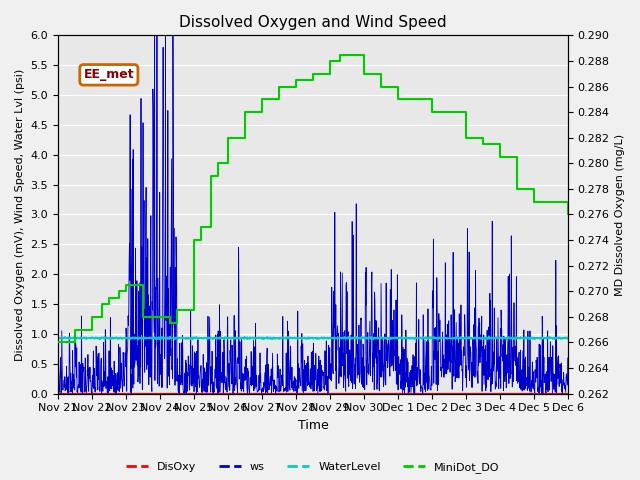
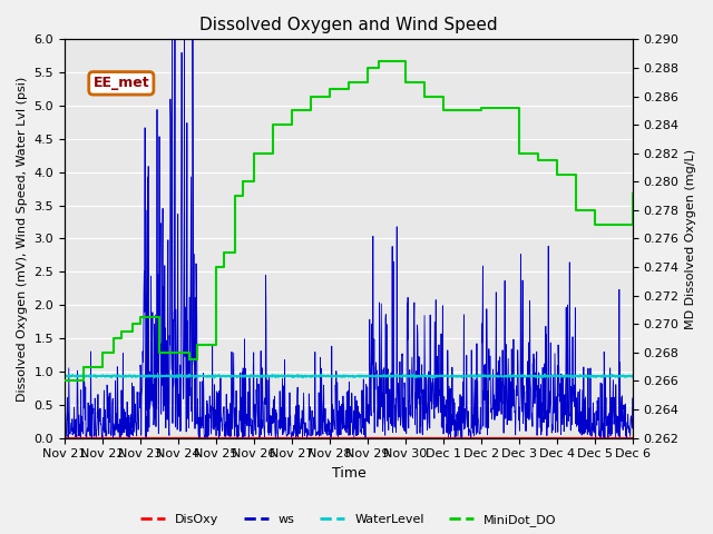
MiniDot_DO/Dec 2: 0.2840 -> 0.2852
MiniDot_DO/Dec 6: 0.2760 -> 0.2792
